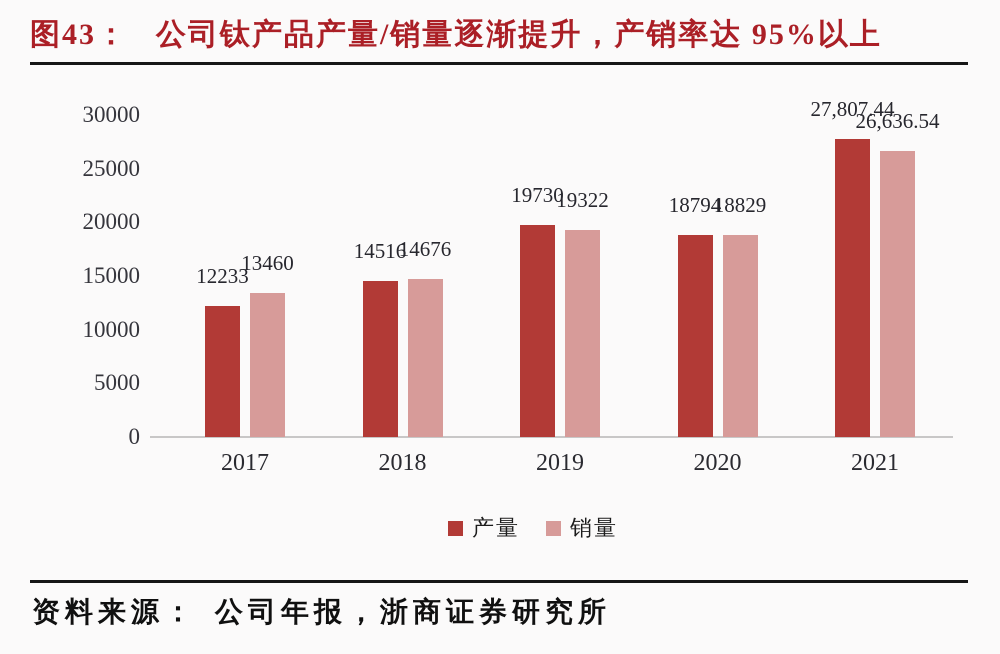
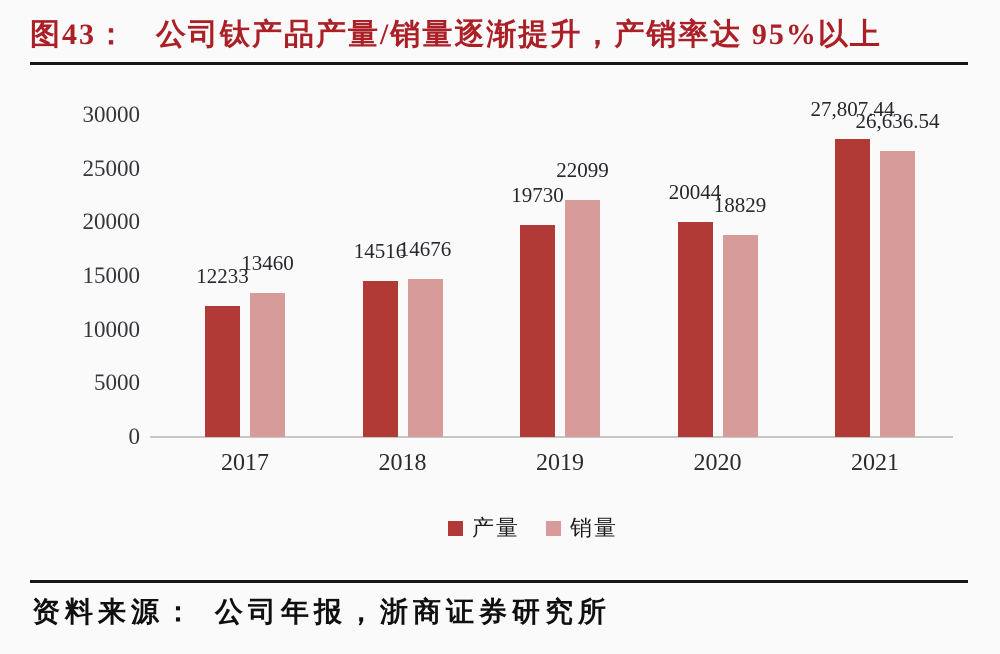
销量/2019: 19322 -> 22099
产量/2020: 18794 -> 20044
